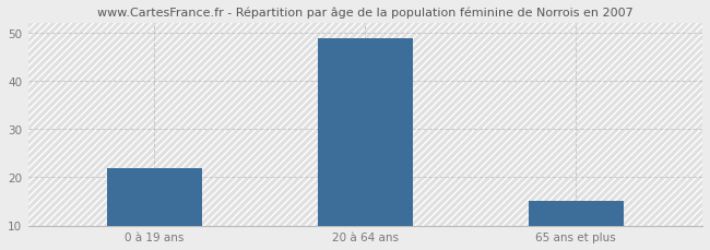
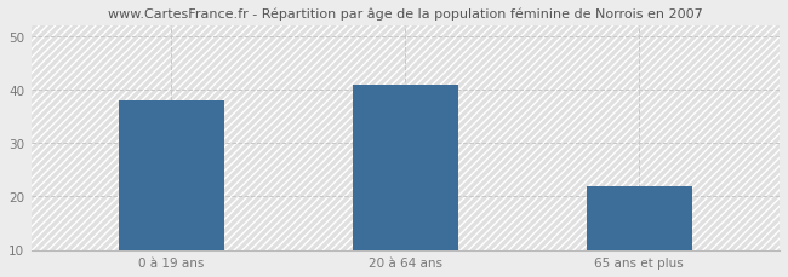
0 à 19 ans: 22 -> 38
20 à 64 ans: 49 -> 41
65 ans et plus: 15 -> 22
